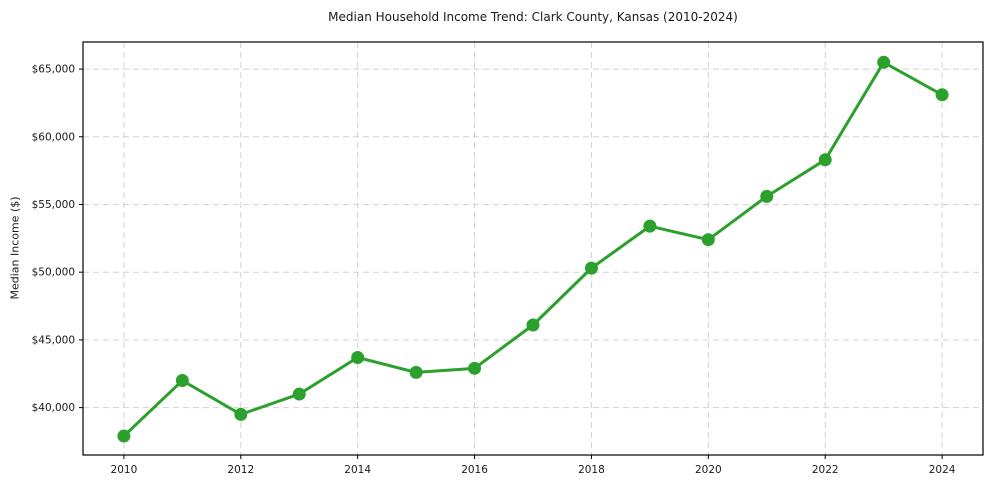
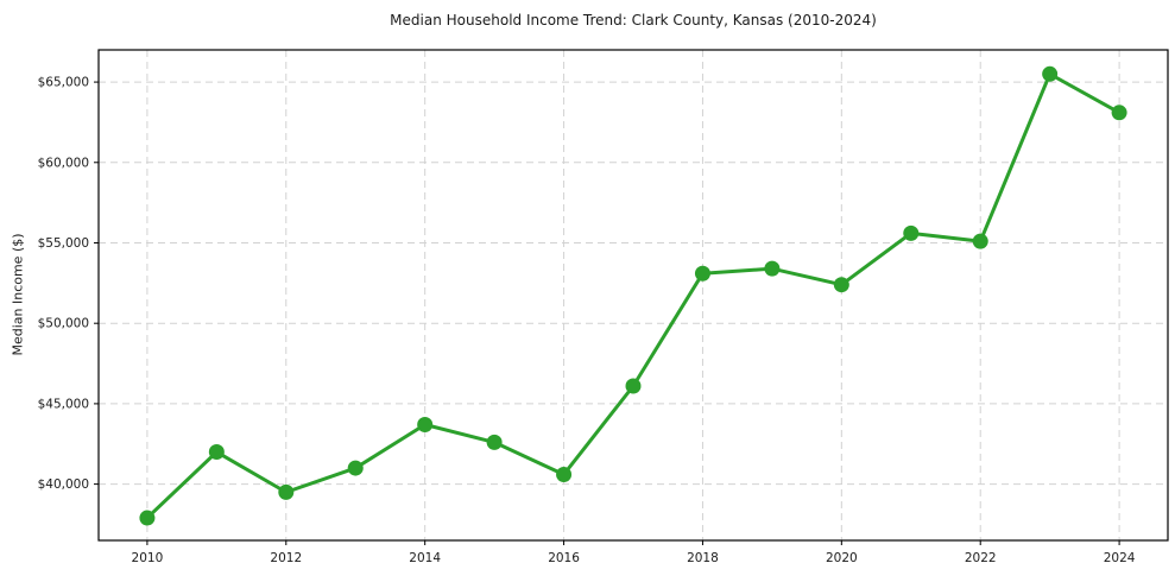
2016: $42900 -> $40600
2018: $50300 -> $53100
2022: $58300 -> $55100
